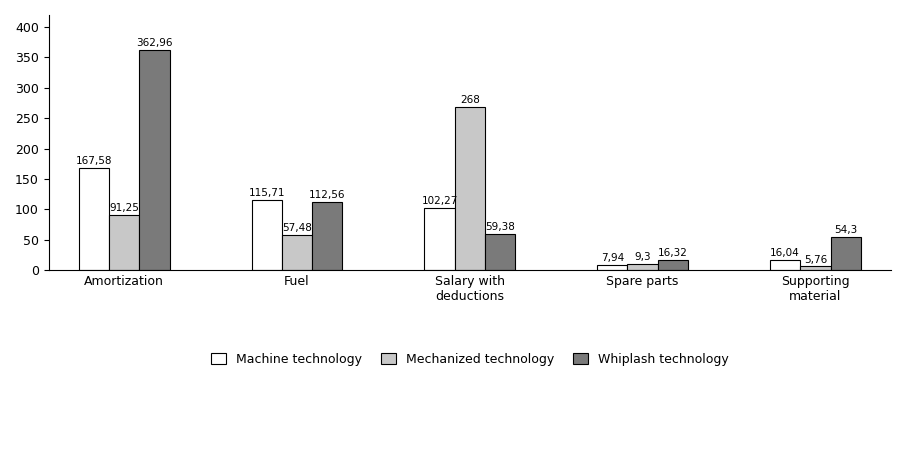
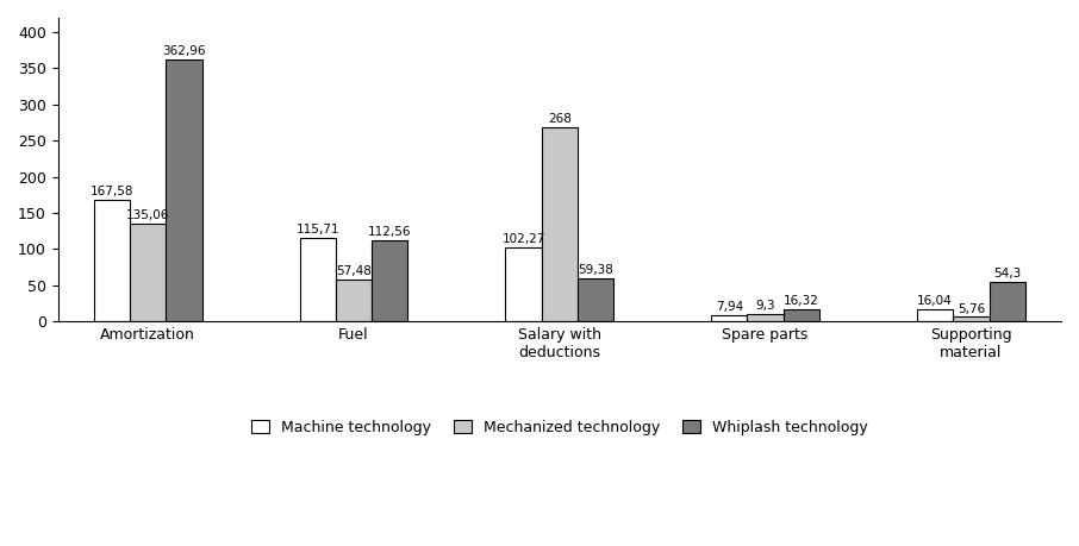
Mechanized technology/Amortization: 91,25 -> 135,06
